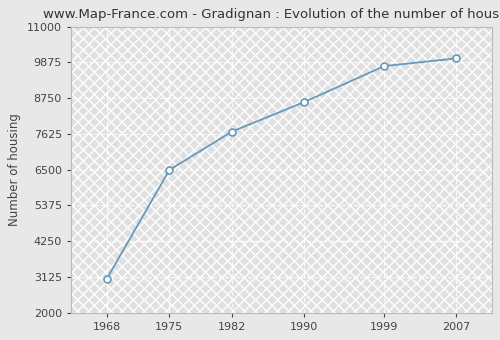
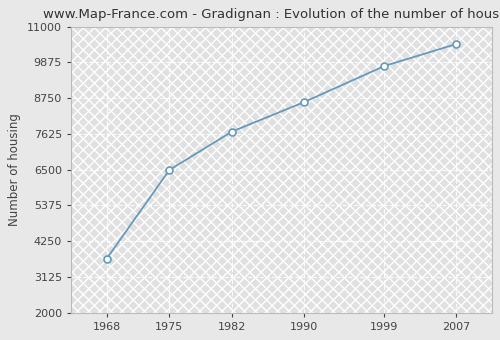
1968: 3060 -> 3700
2007: 10000 -> 10450
